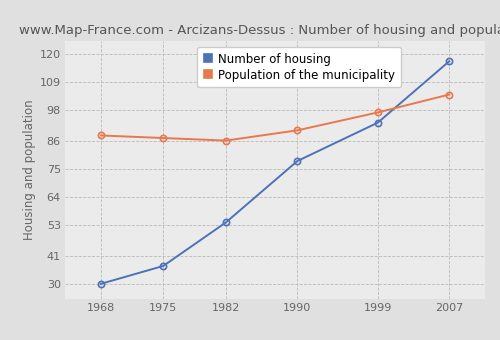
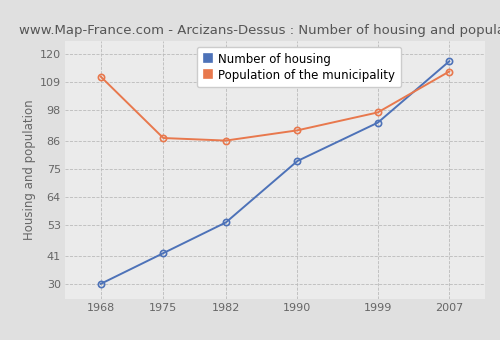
Population of the municipality/1968: 88 -> 111
Number of housing/1975: 37 -> 42
Population of the municipality/2007: 104 -> 113
